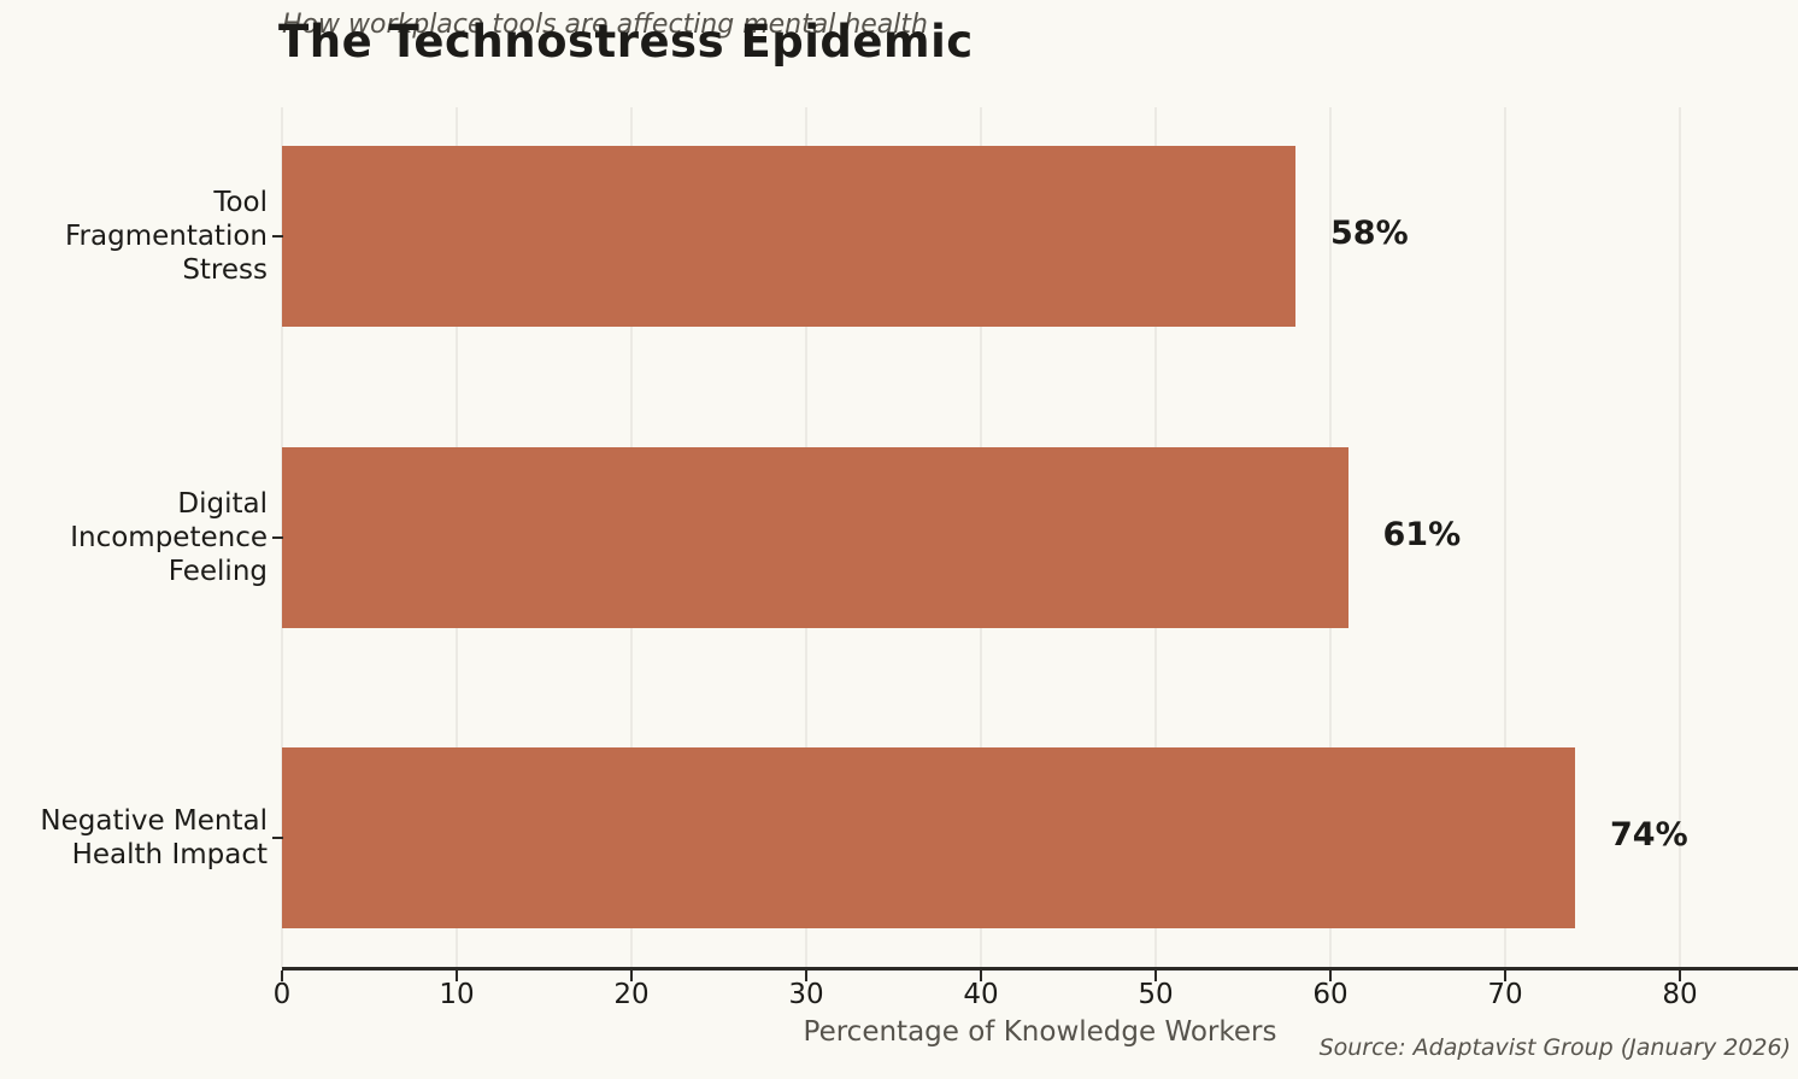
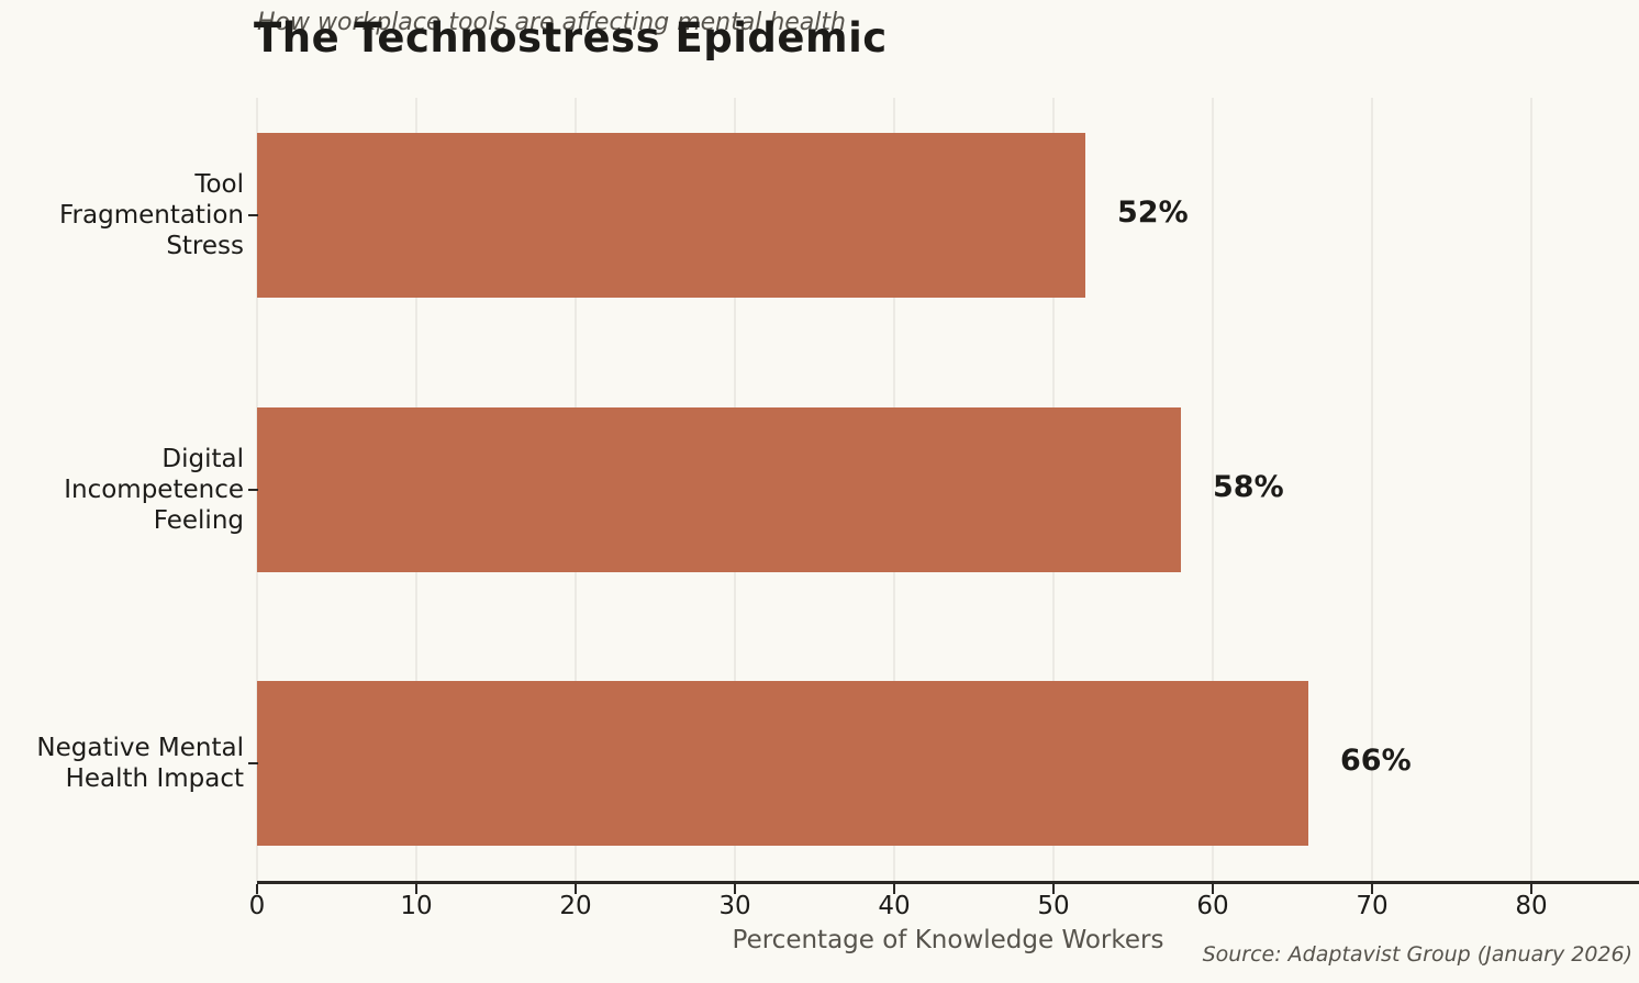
Tool Fragmentation Stress: 58% -> 52%
Digital Incompetence Feeling: 61% -> 58%
Negative Mental Health Impact: 74% -> 66%
